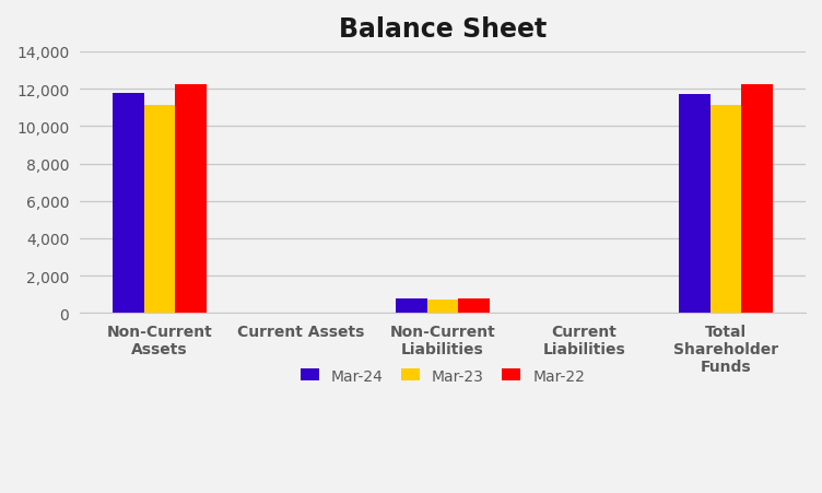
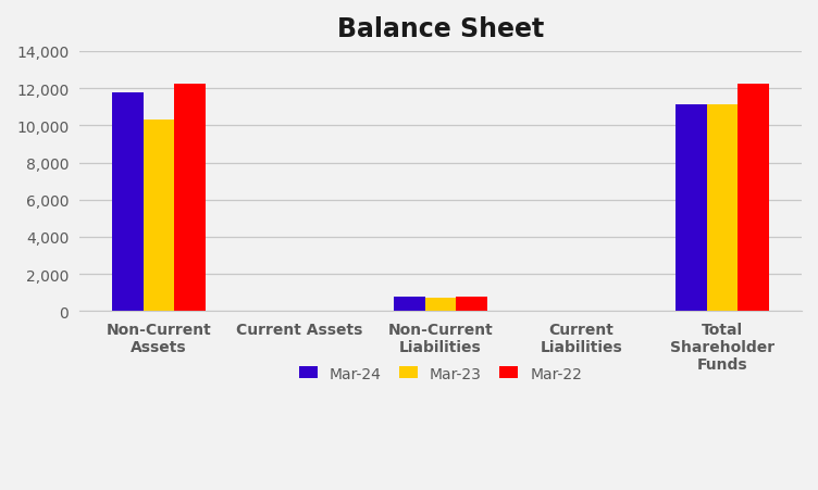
Mar-23/Non-Current Assets: 11,200 -> 10,300
Mar-24/Total Shareholder Funds: 11,700 -> 11,100
